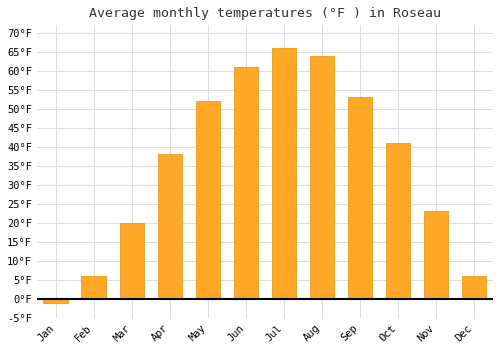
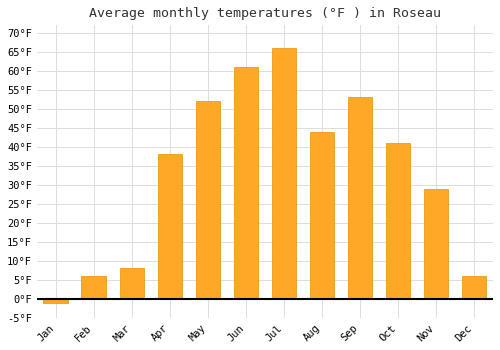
Mar: 20°F -> 8°F
Aug: 64°F -> 44°F
Nov: 23°F -> 29°F
